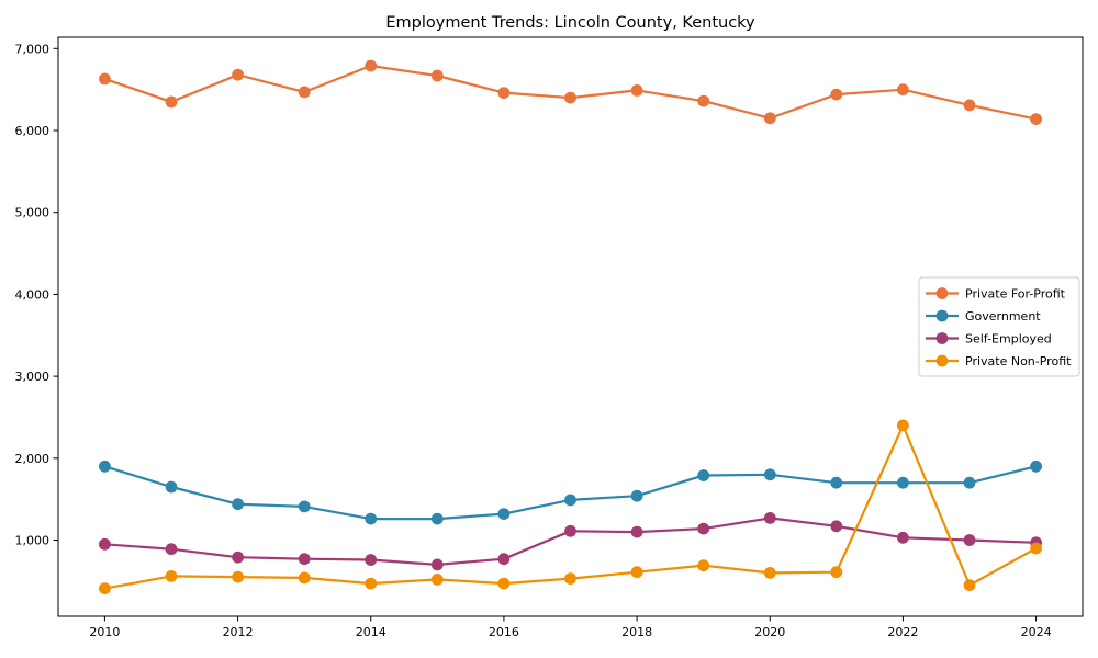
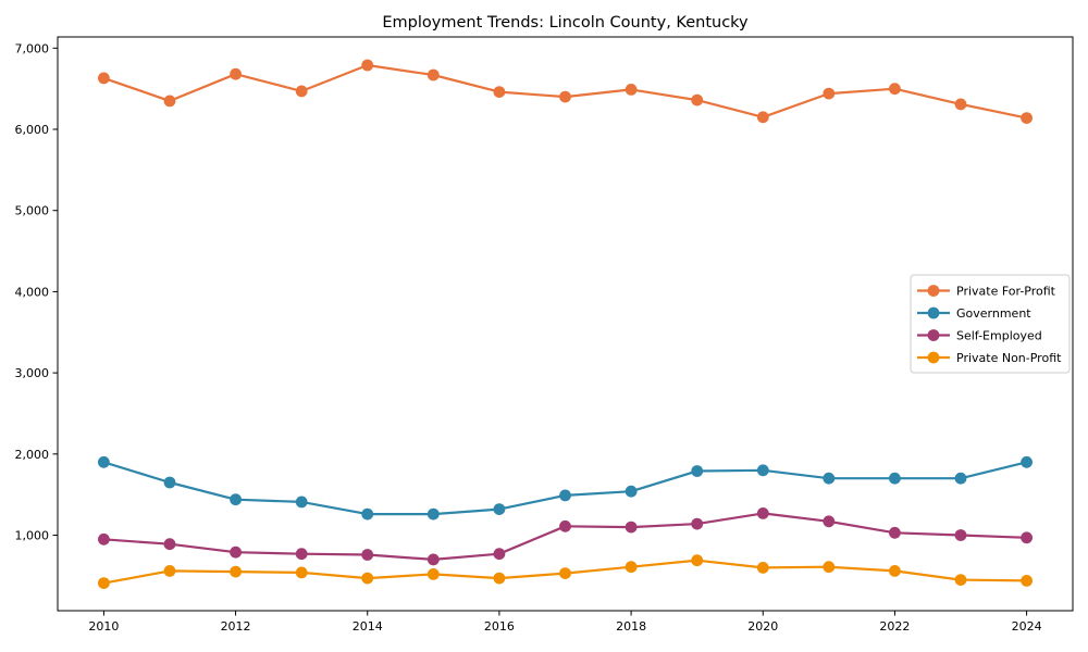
Private Non-Profit/2022: 2400 -> 600
Private Non-Profit/2024: 900 -> 400
